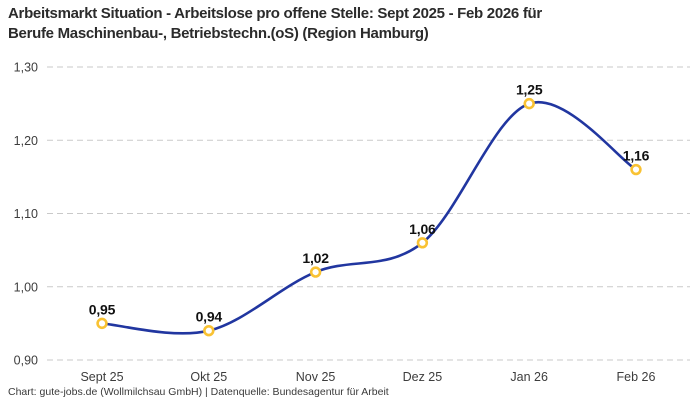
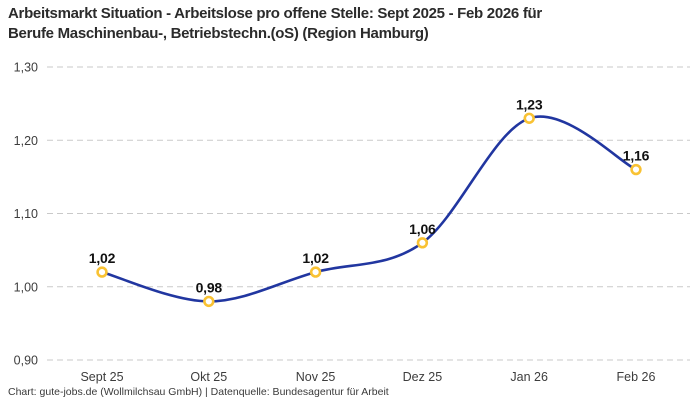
Sept 25: 0,95 -> 1,02
Okt 25: 0,94 -> 0,98
Jan 26: 1,25 -> 1,23
